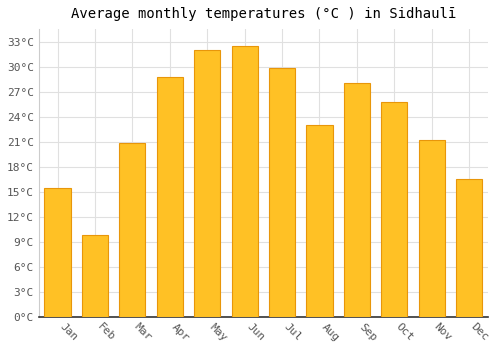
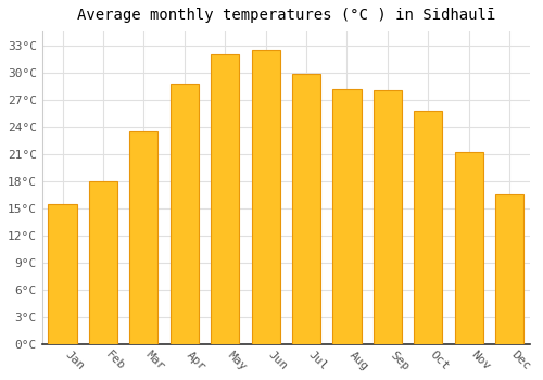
Feb: 9.8°C -> 18.0°C
Mar: 20.8°C -> 23.5°C
Aug: 23.0°C -> 28.2°C
